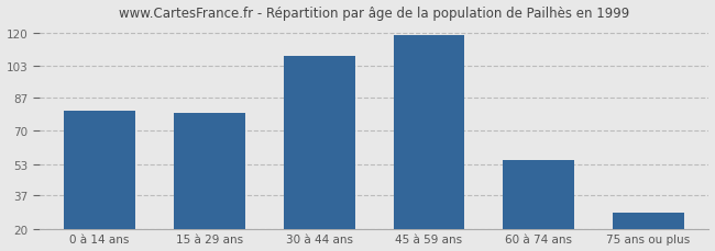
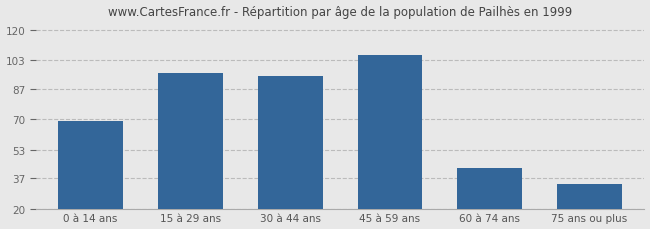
0 à 14 ans: 80 -> 69
15 à 29 ans: 79 -> 96
30 à 44 ans: 108 -> 94
45 à 59 ans: 119 -> 106
60 à 74 ans: 55 -> 43
75 ans ou plus: 28 -> 34
